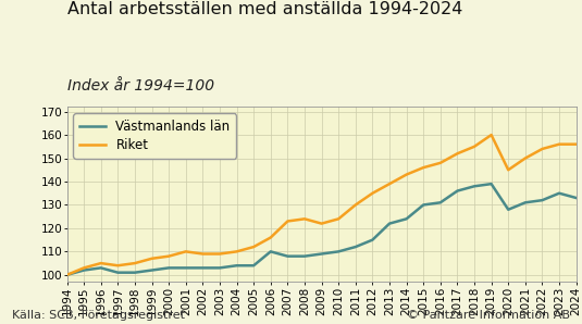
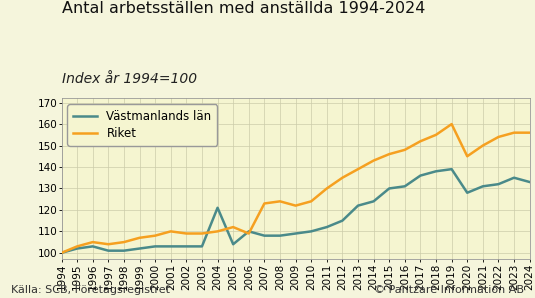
Västmanlands län/2004: 104 -> 121
Riket/2006: 116 -> 109
